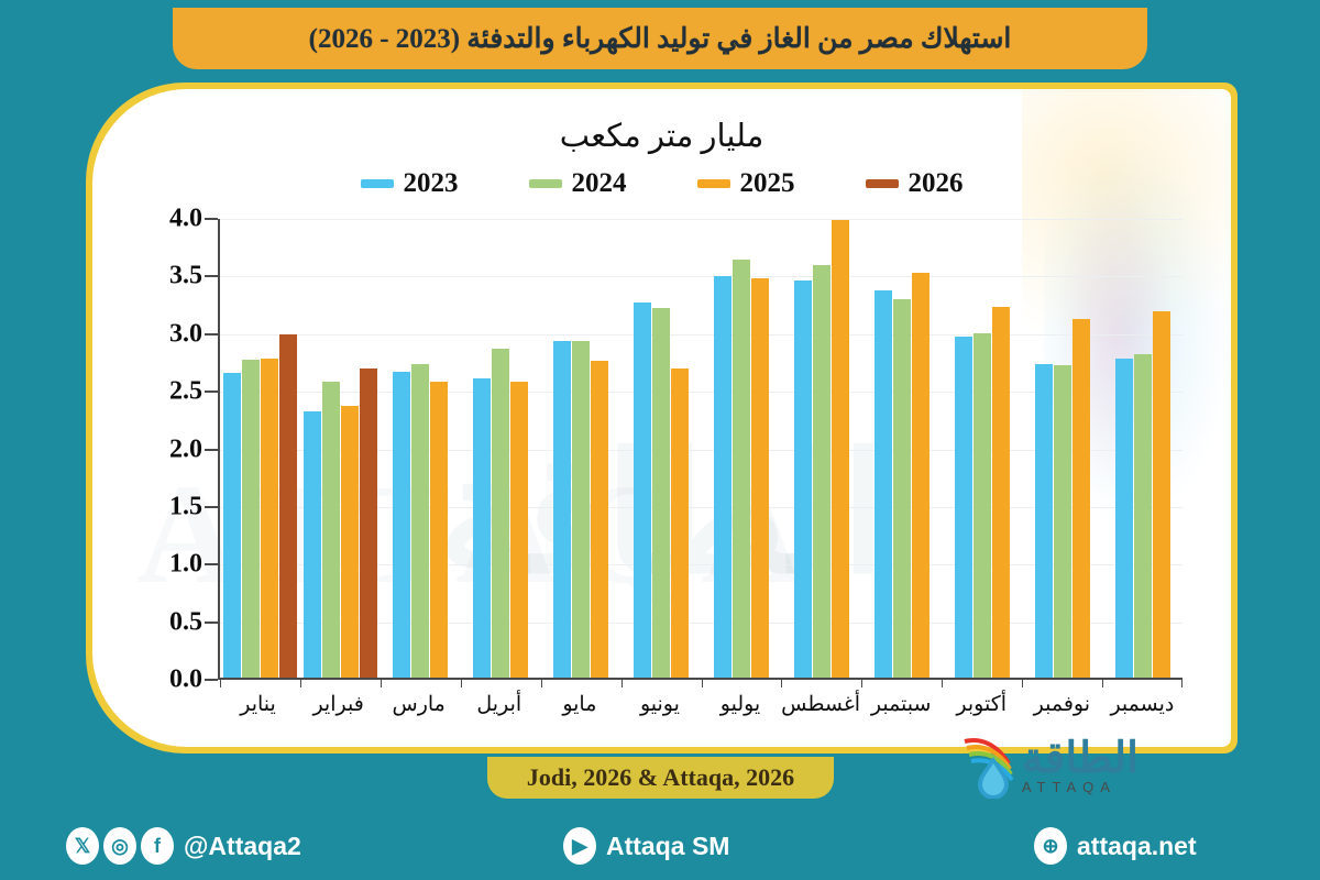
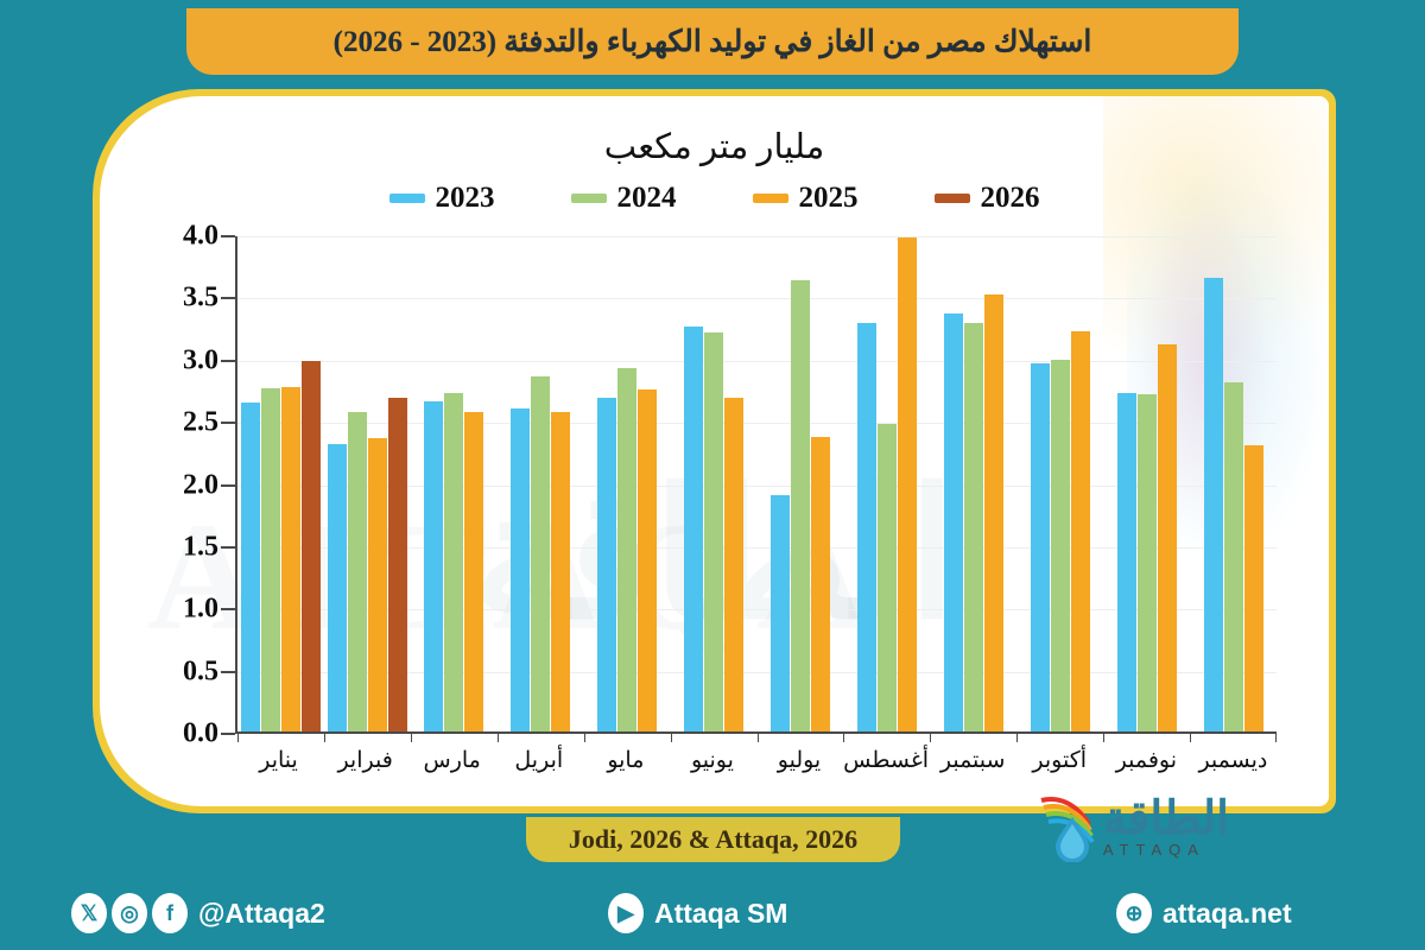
2023/مايو: 2.92 -> 2.68
2023/يوليو: 3.48 -> 1.90
2025/يوليو: 3.47 -> 2.37
2023/أغسطس: 3.45 -> 3.28
2024/أغسطس: 3.58 -> 2.47
2023/ديسمبر: 2.77 -> 3.65
2025/ديسمبر: 3.18 -> 2.30
